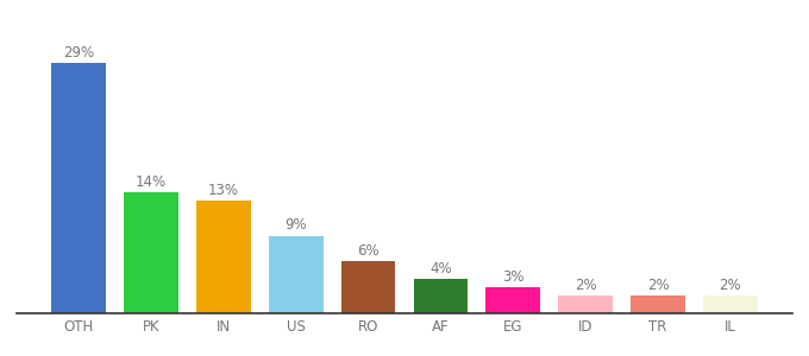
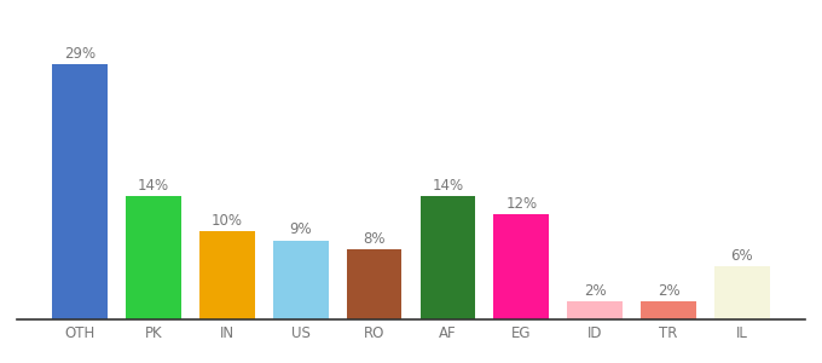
IN: 13% -> 10%
RO: 6% -> 8%
AF: 4% -> 14%
EG: 3% -> 12%
IL: 2% -> 6%
